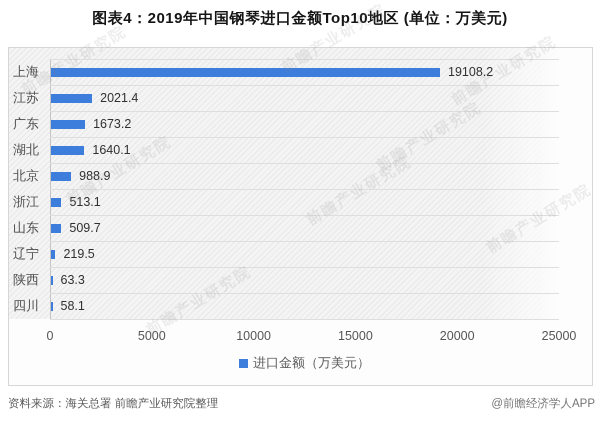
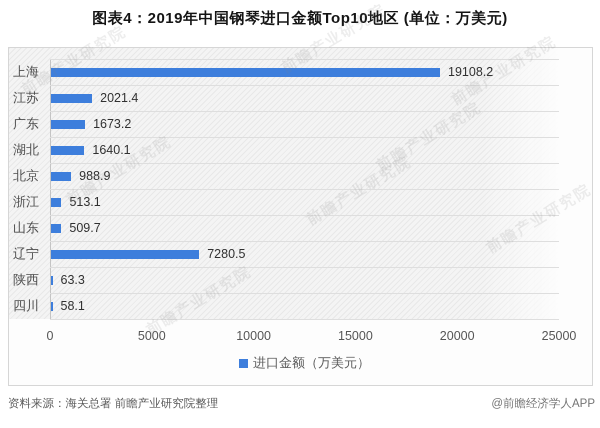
辽宁: 219.5 -> 7280.5
